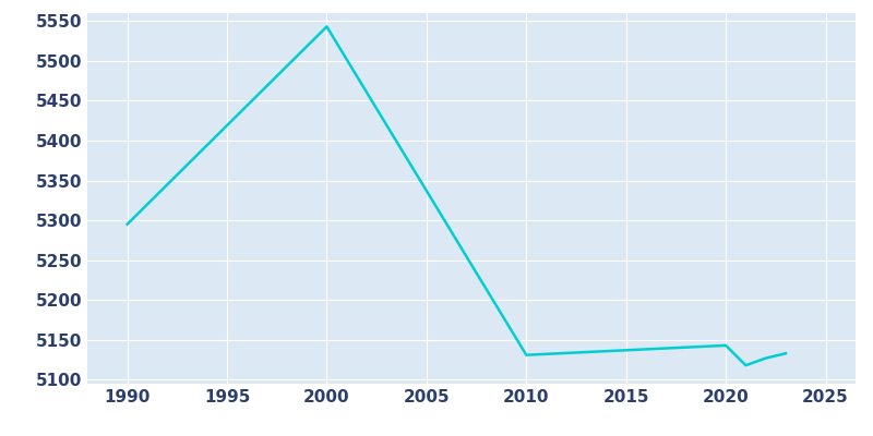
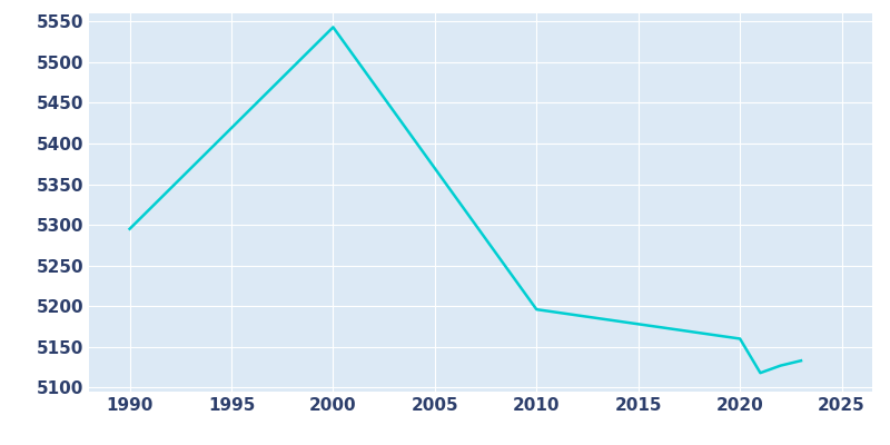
2010: 5131 -> 5196
2020: 5143 -> 5160
